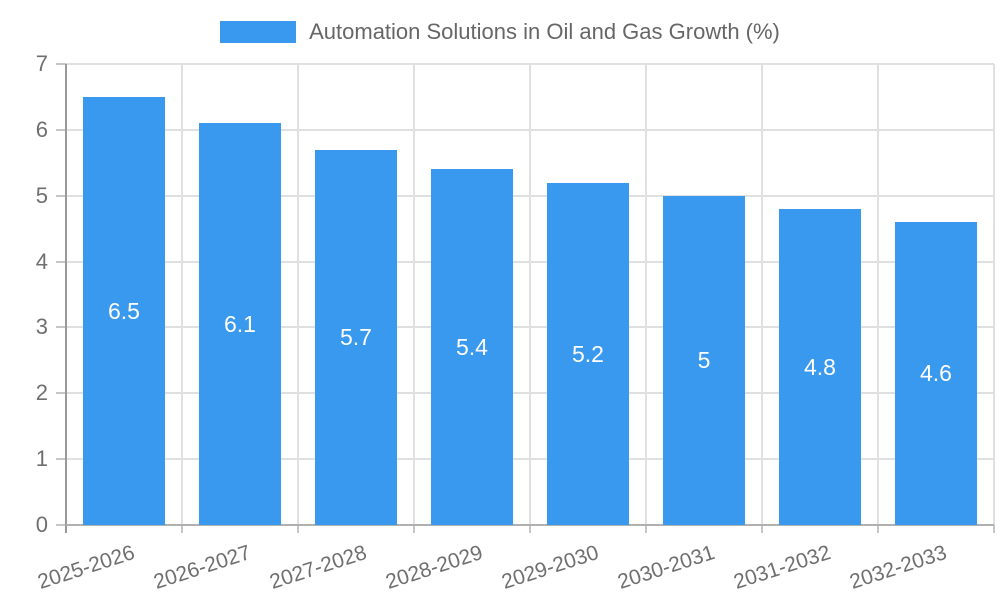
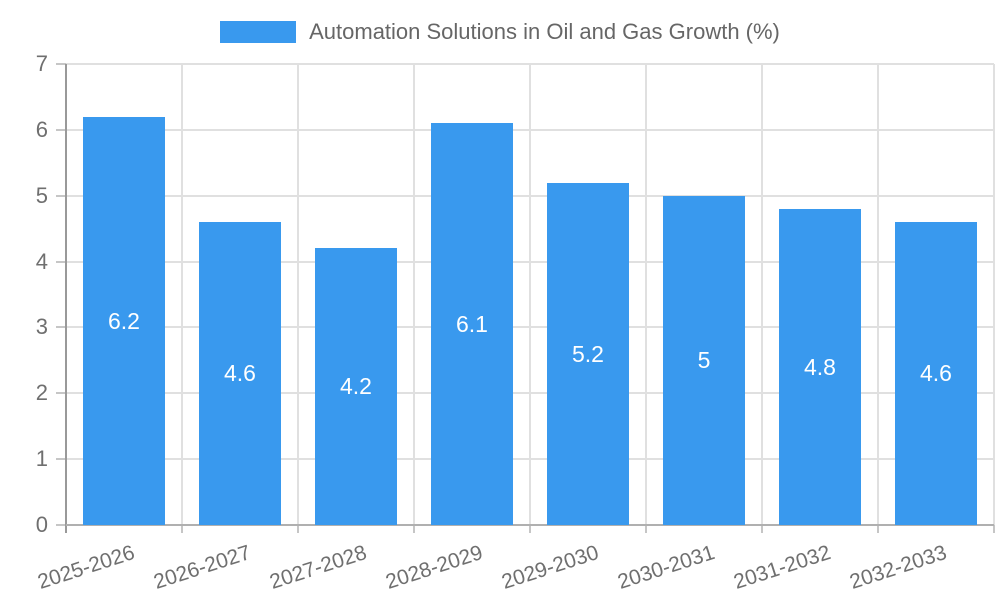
2025-2026: 6.5 -> 6.2
2026-2027: 6.1 -> 4.6
2027-2028: 5.7 -> 4.2
2028-2029: 5.4 -> 6.1
